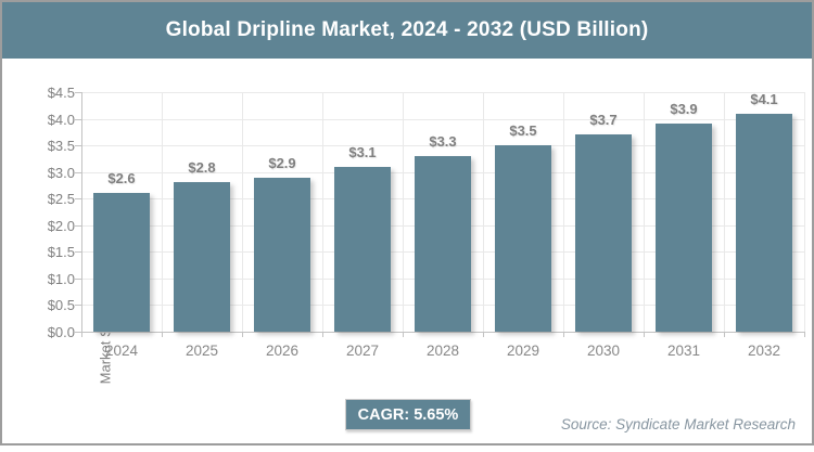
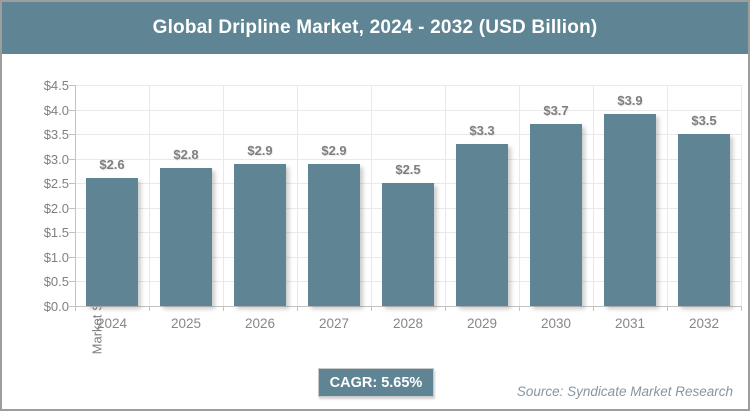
2027: $3.1 -> $2.9
2028: $3.3 -> $2.5
2029: $3.5 -> $3.3
2032: $4.1 -> $3.5
